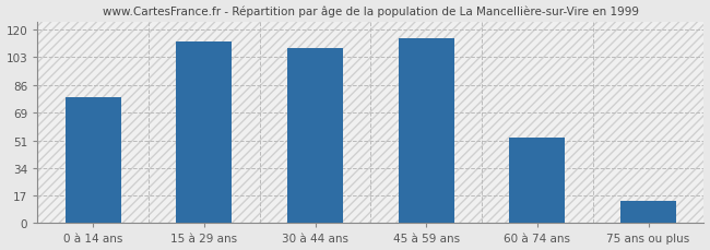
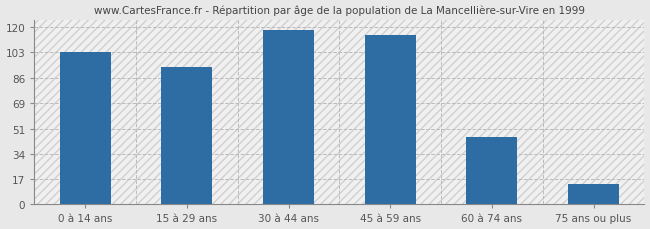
0 à 14 ans: 78 -> 103
15 à 29 ans: 113 -> 93
30 à 44 ans: 109 -> 118
60 à 74 ans: 53 -> 46
